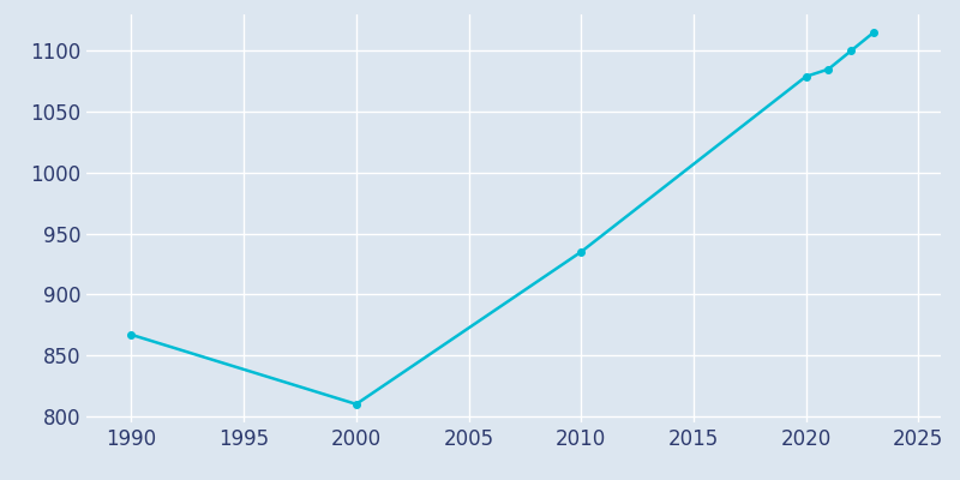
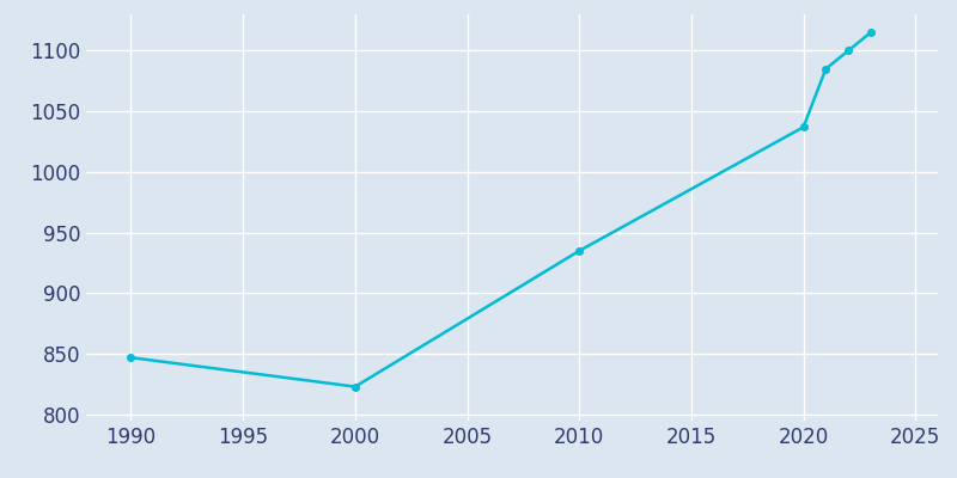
1990: 867 -> 847
2000: 810 -> 823
2020: 1079 -> 1037
